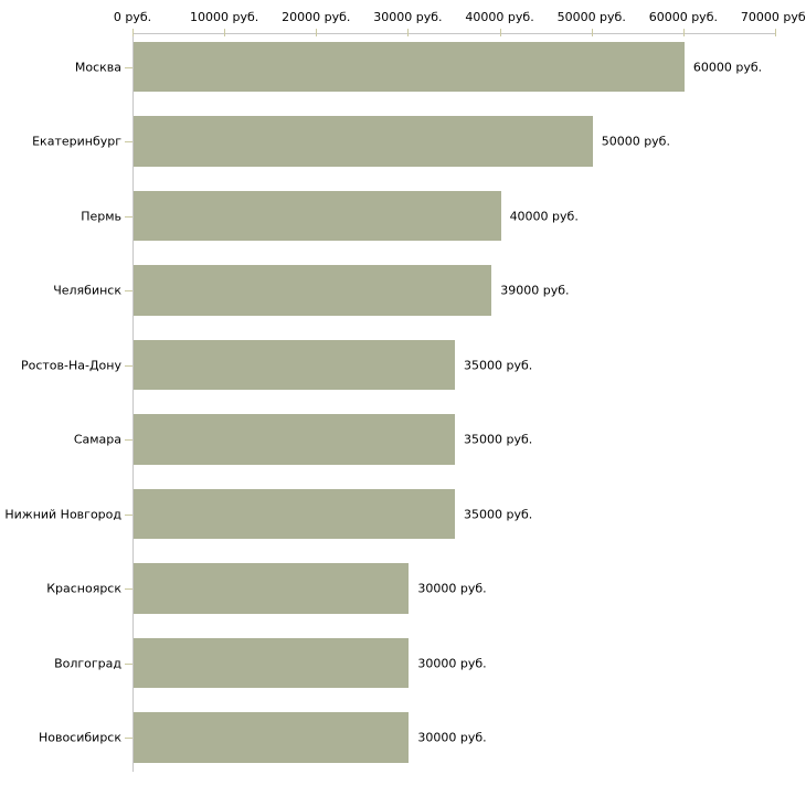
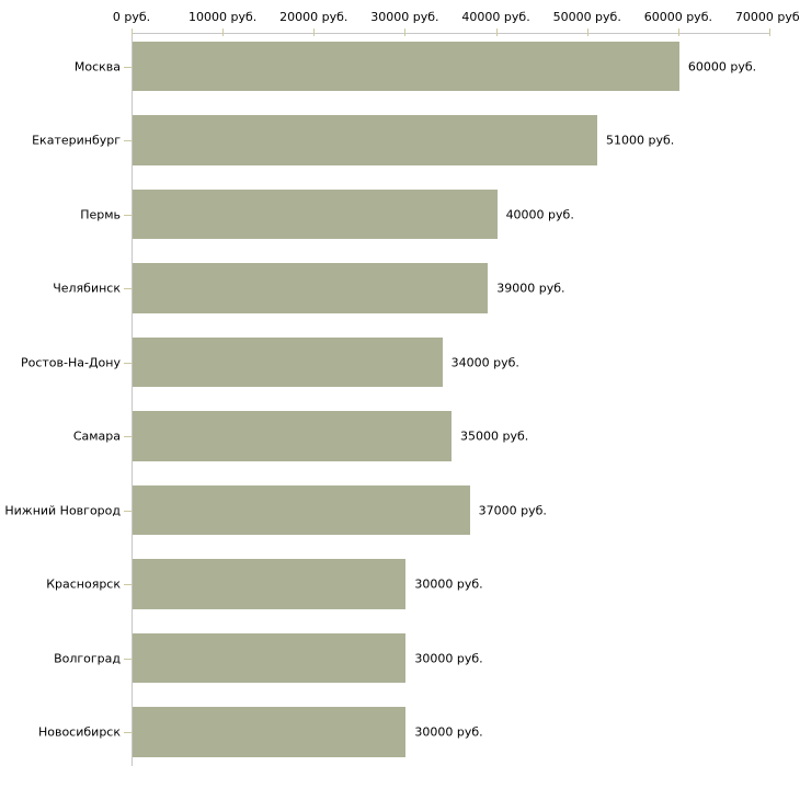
Екатеринбург: 50000 -> 51000
Ростов-На-Дону: 35000 -> 34000
Нижний Новгород: 35000 -> 37000
